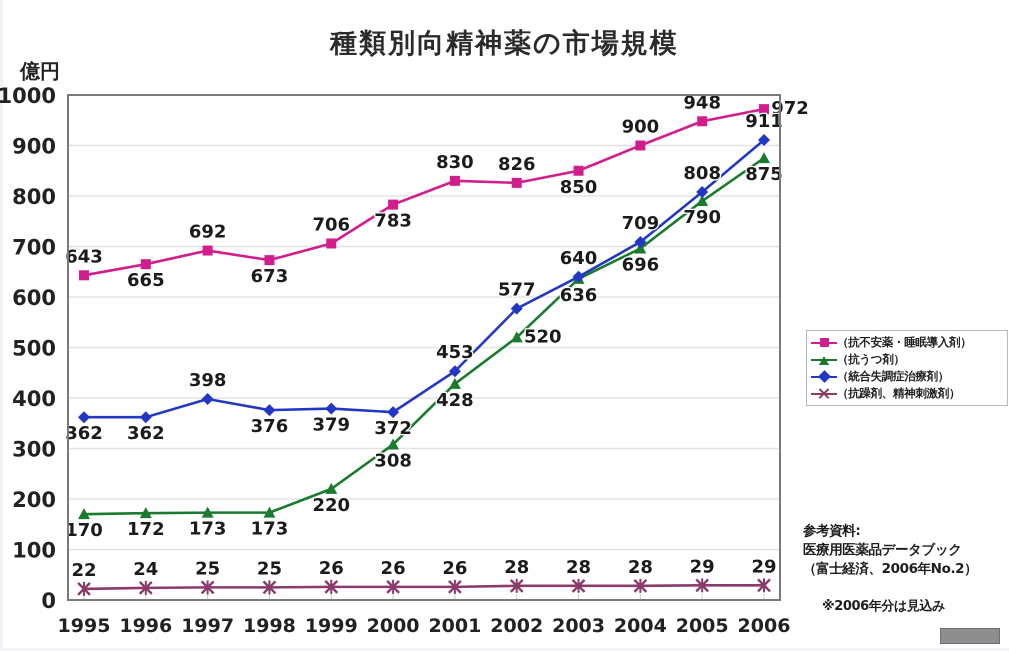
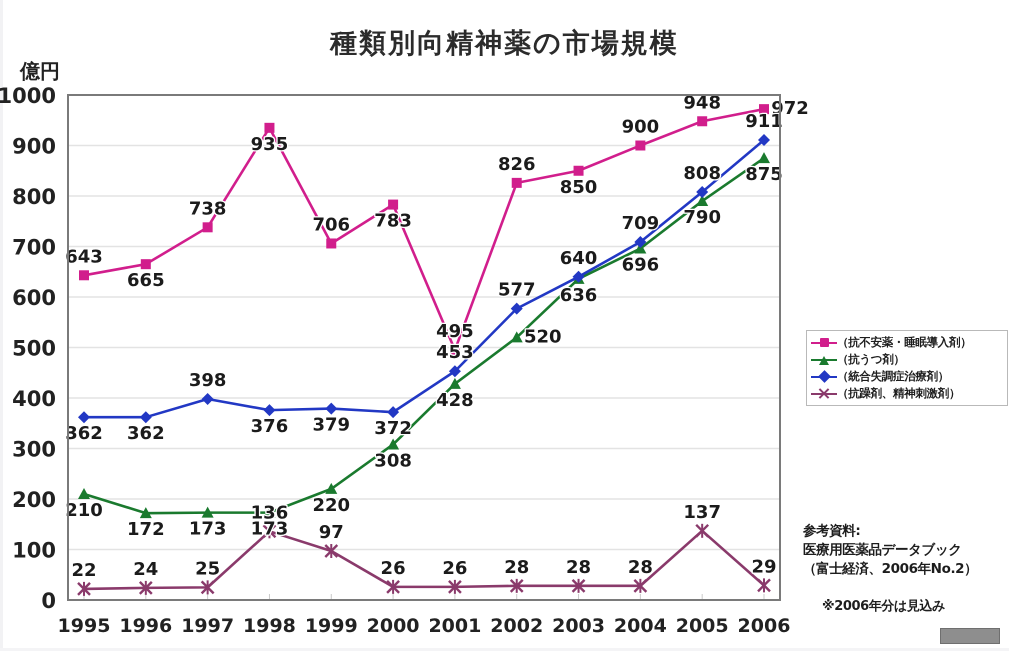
（抗うつ剤）/1995: 170 -> 210
（抗不安薬・睡眠導入剤）/1997: 692 -> 738
（抗不安薬・睡眠導入剤）/1998: 673 -> 935
（抗躁剤、精神刺激剤）/1998: 25 -> 136
（抗躁剤、精神刺激剤）/1999: 26 -> 97
（抗不安薬・睡眠導入剤）/2001: 830 -> 495
（抗躁剤、精神刺激剤）/2005: 29 -> 137
